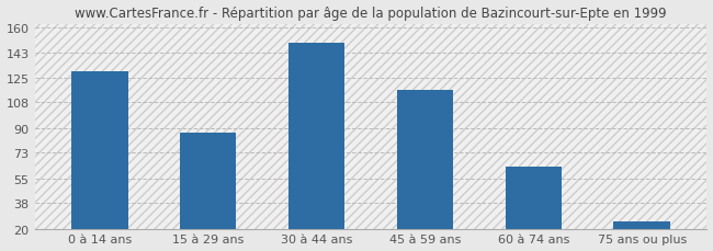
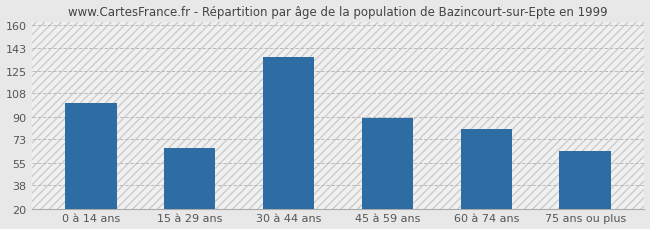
0 à 14 ans: 130 -> 101
15 à 29 ans: 87 -> 66
30 à 44 ans: 150 -> 136
45 à 59 ans: 117 -> 89
60 à 74 ans: 63 -> 81
75 ans ou plus: 25 -> 64
